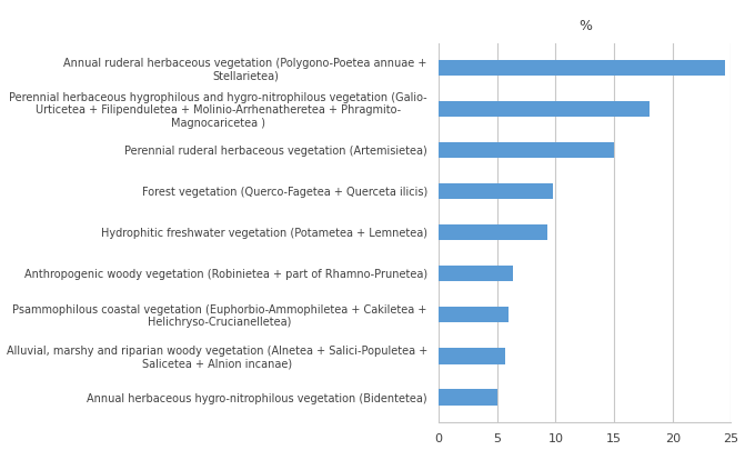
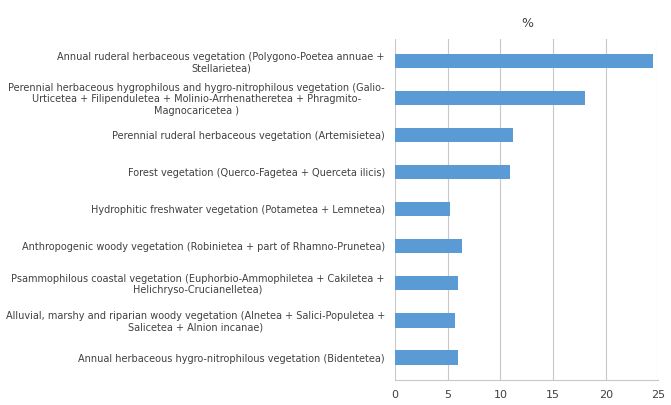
Perennial ruderal herbaceous vegetation (Artemisietea): 15.0 -> 11.2
Forest vegetation (Querco-Fagetea + Querceta ilicis): 9.8 -> 10.9
Hydrophitic freshwater vegetation (Potametea + Lemnetea): 9.3 -> 5.2
Annual herbaceous hygro-nitrophilous vegetation (Bidentetea): 5.0 -> 6.0
